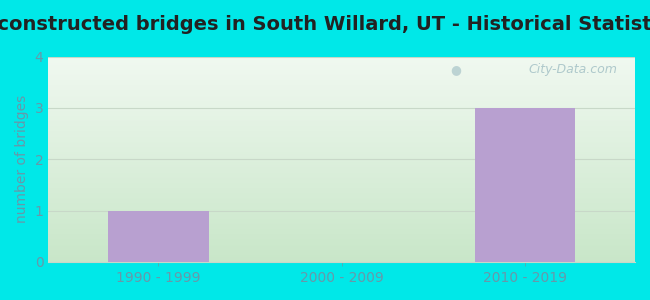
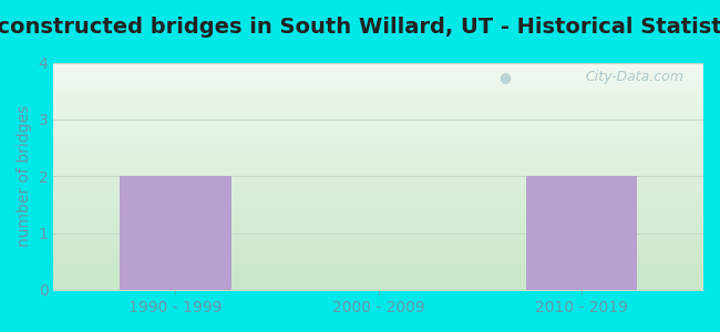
1990 - 1999: 1 -> 2
2010 - 2019: 3 -> 2
